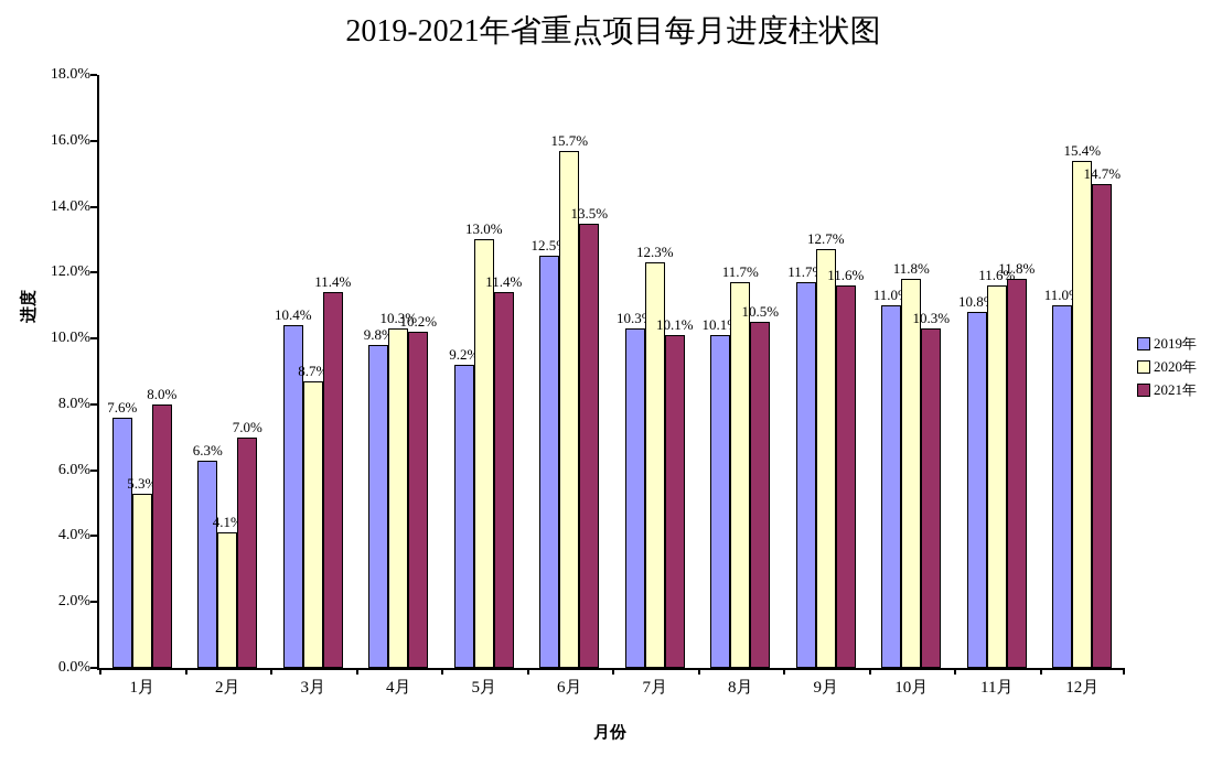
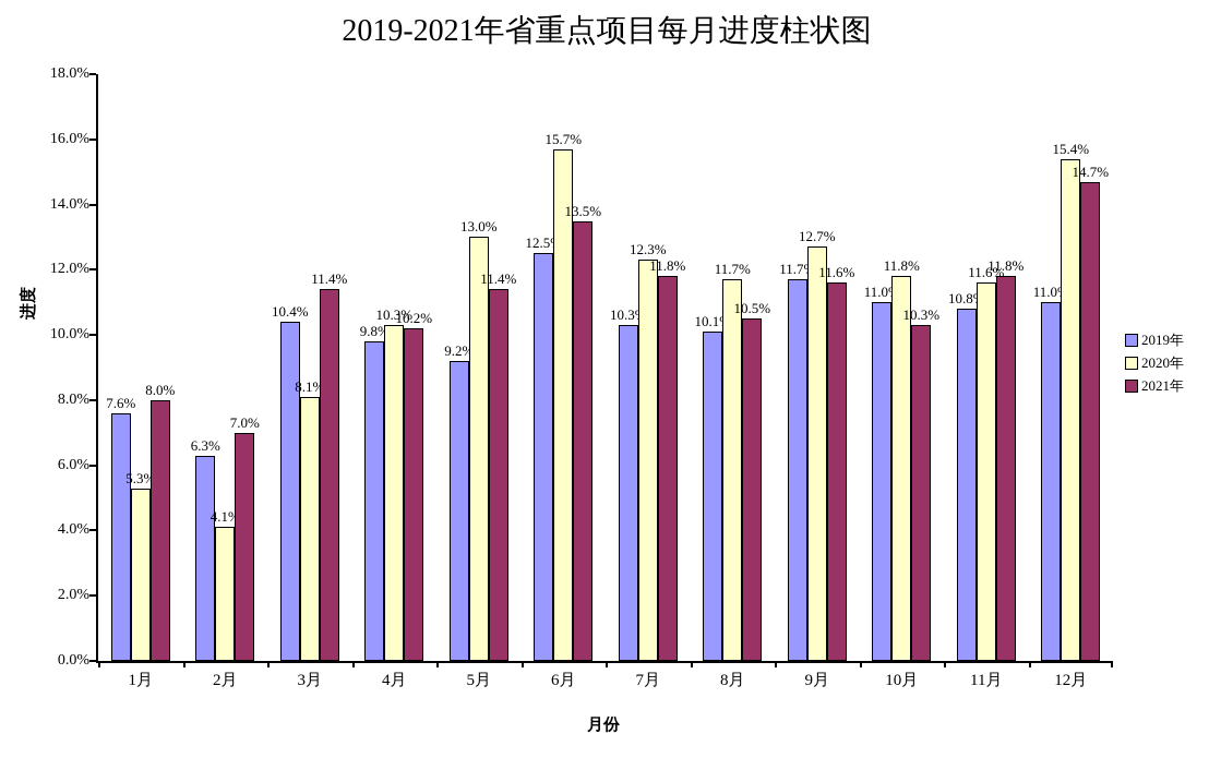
2020年/3月: 8.7% -> 8.1%
2021年/7月: 10.1% -> 11.8%
